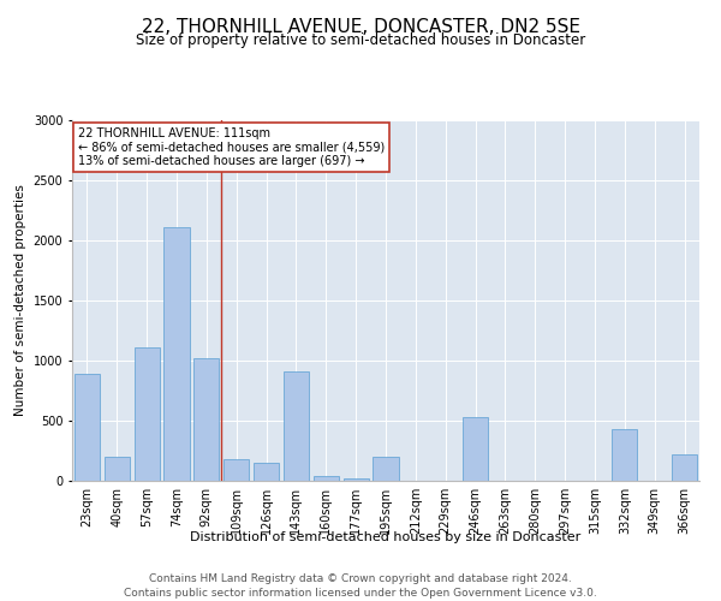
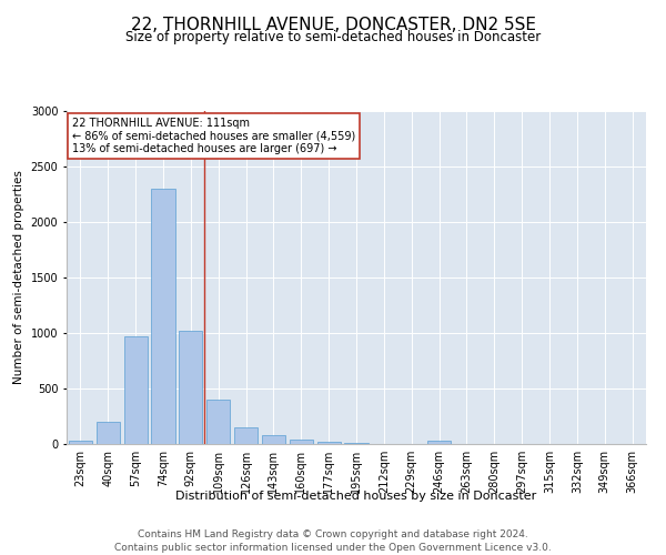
23sqm: 890 -> 30
57sqm: 1110 -> 980
74sqm: 2110 -> 2300
109sqm: 180 -> 400
143sqm: 910 -> 80
195sqm: 200 -> 10
246sqm: 530 -> 30
332sqm: 430 -> 0
366sqm: 220 -> 0
